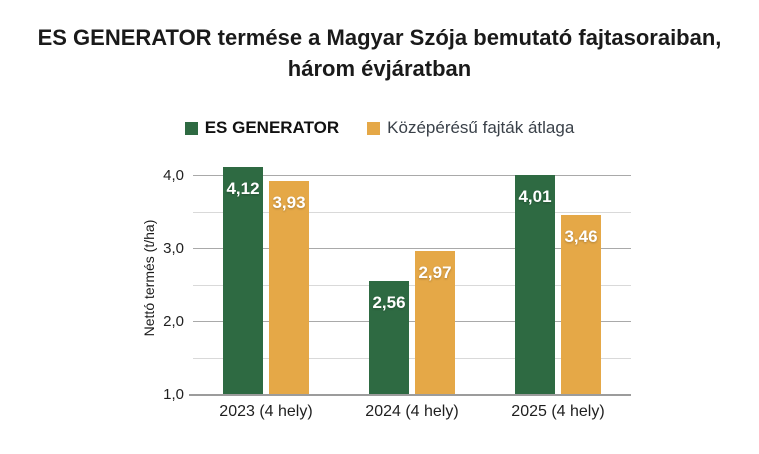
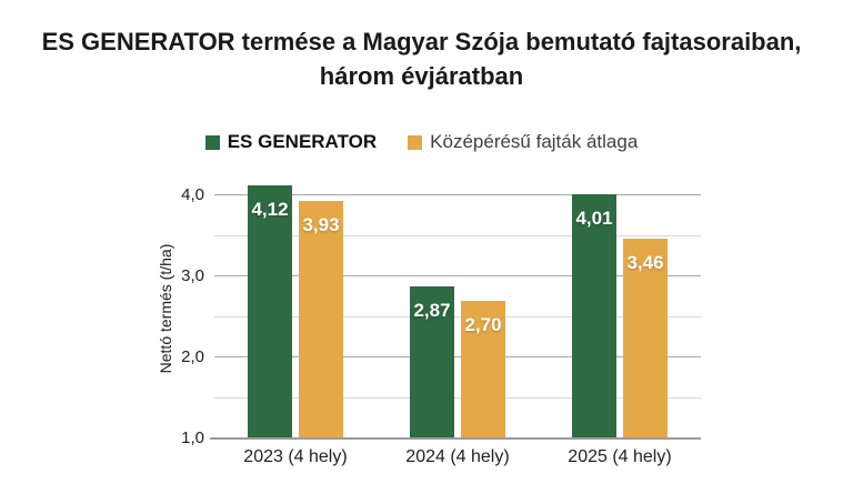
ES GENERATOR/2024 (4 hely): 2,56 -> 2,87
Középérésű fajták átlaga/2024 (4 hely): 2,97 -> 2,70
